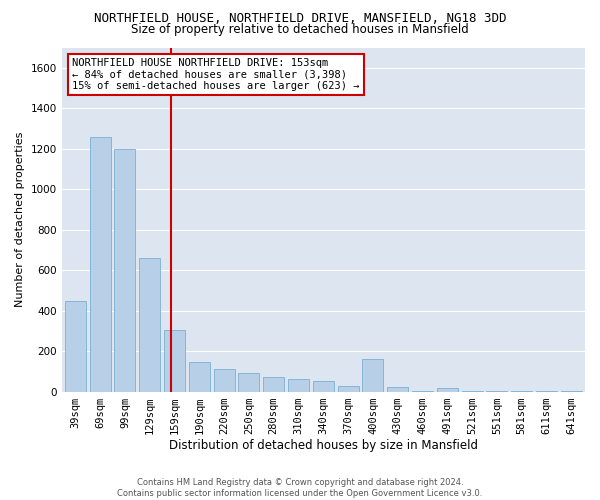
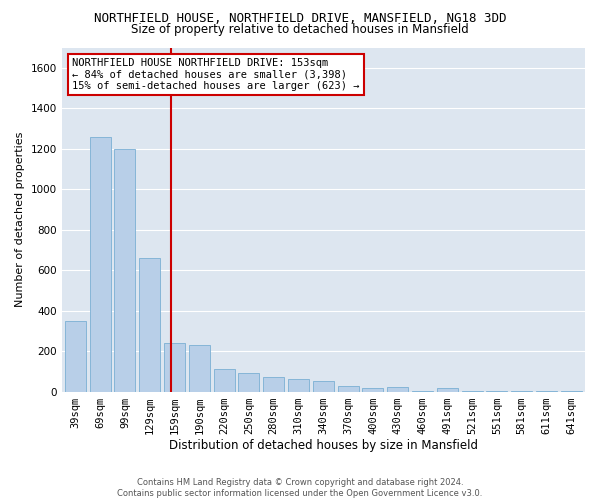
39sqm: 450 -> 350
159sqm: 305 -> 240
190sqm: 145 -> 230
400sqm: 160 -> 20
